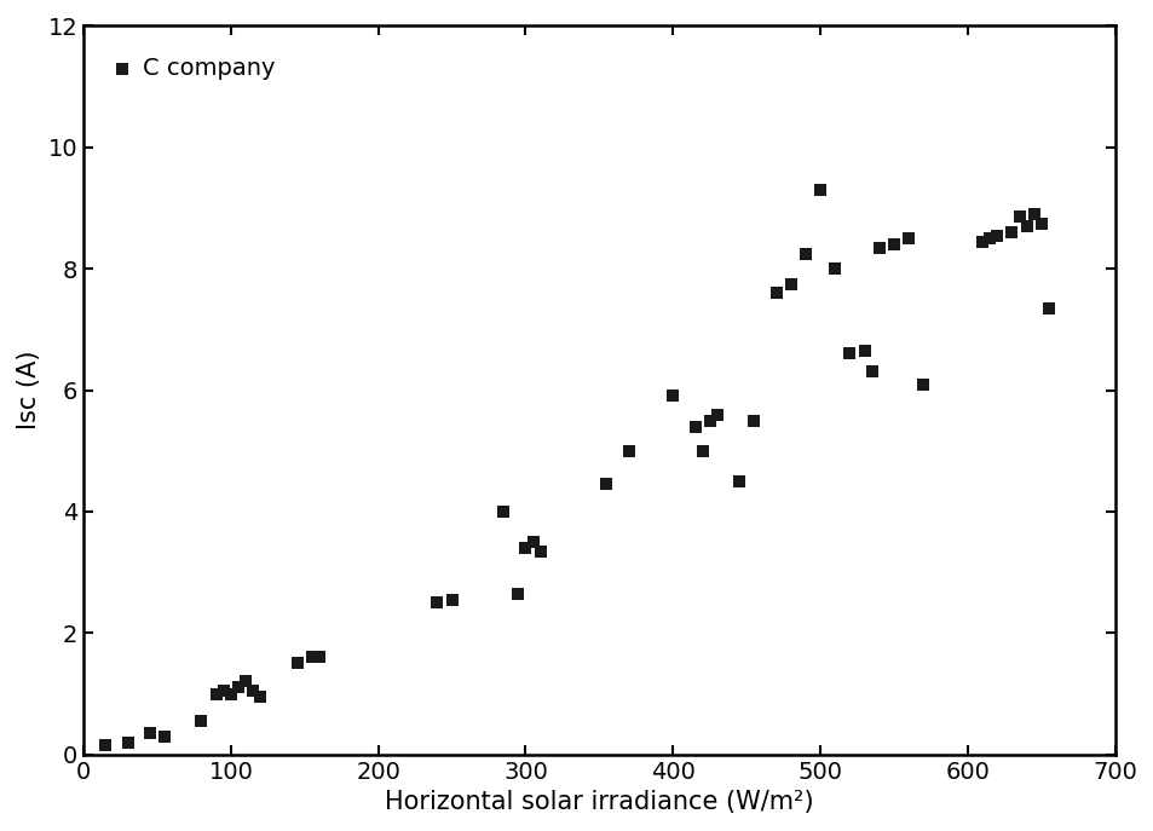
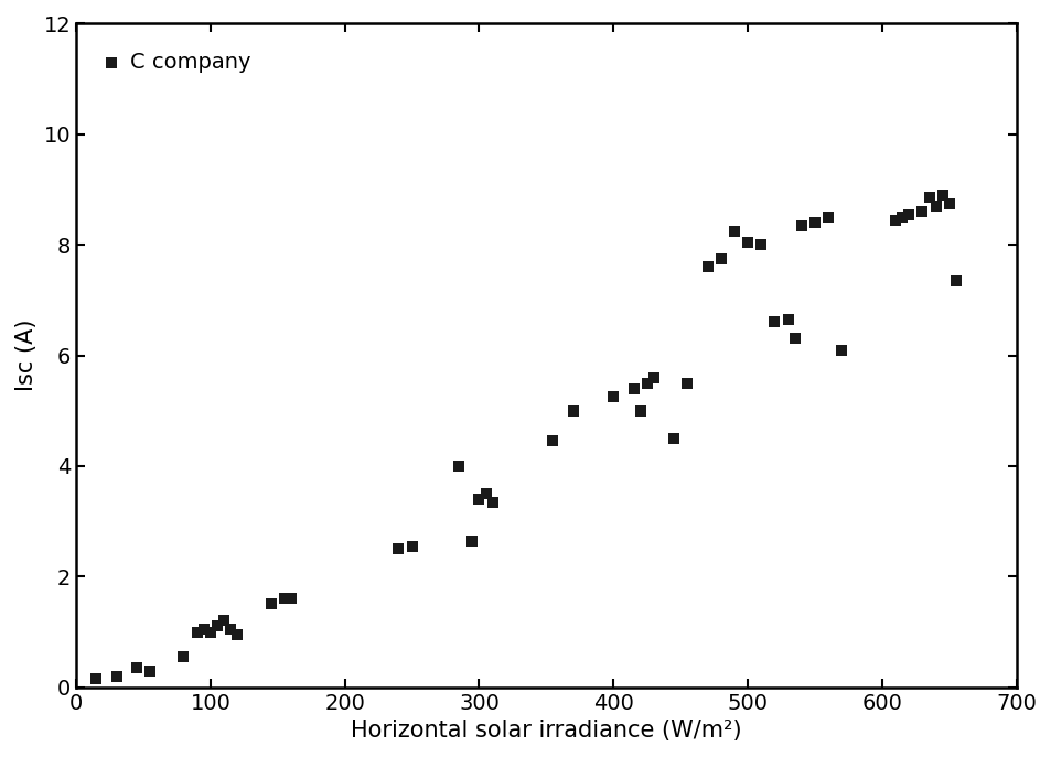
400: 5.92 -> 5.25
500: 9.30 -> 8.05
